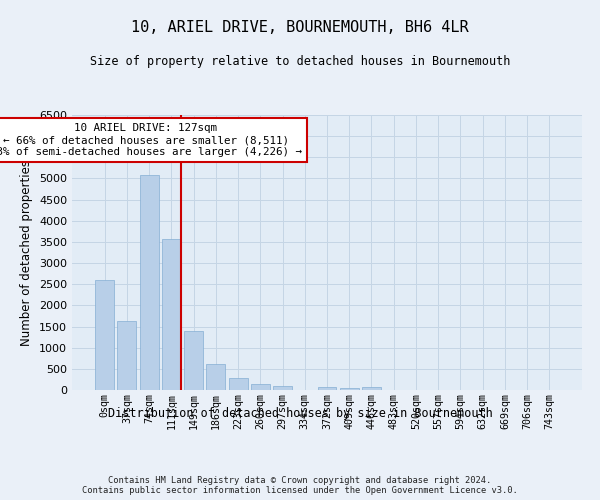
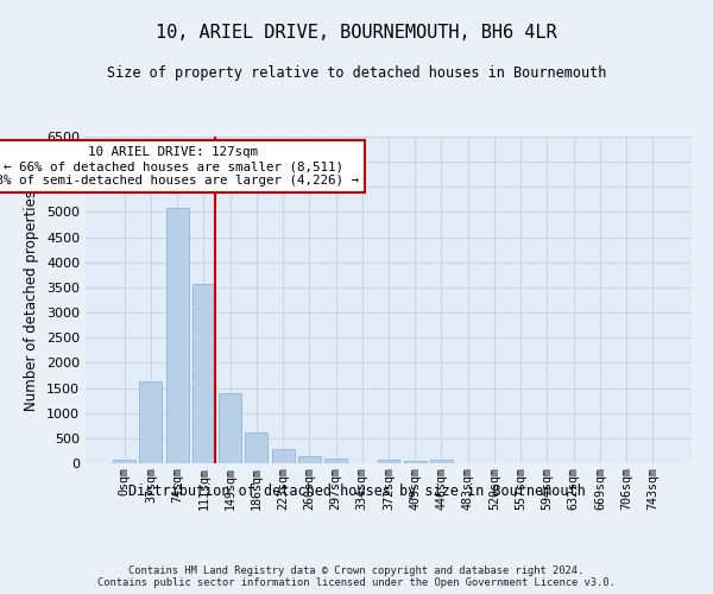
0sqm: 2600 -> 80
